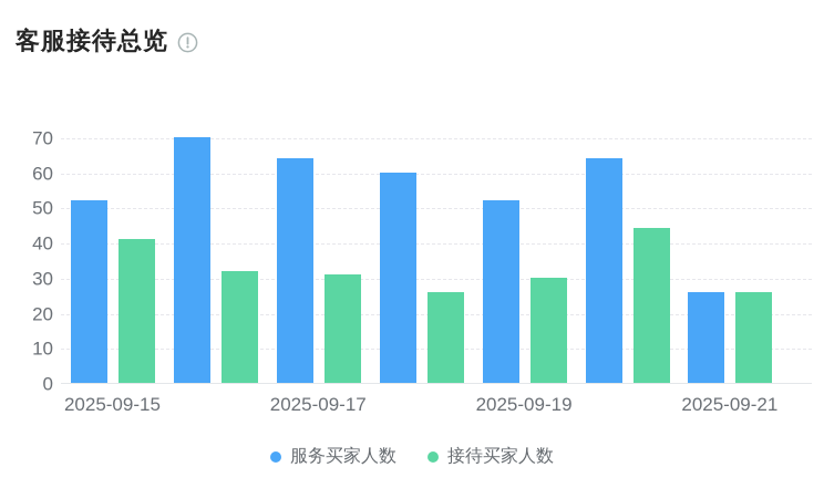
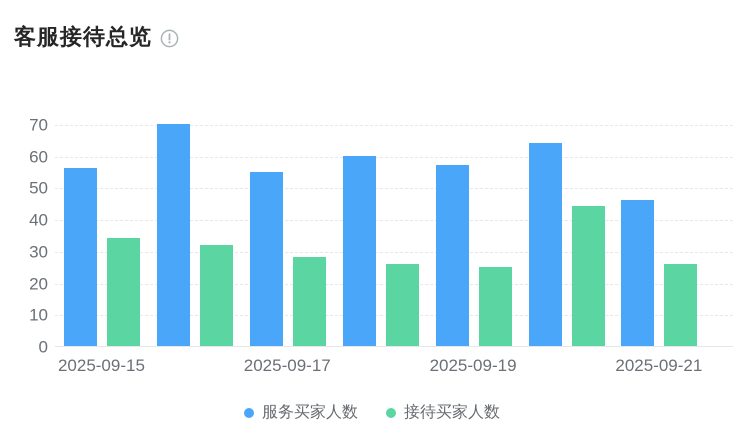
服务买家人数/2025-09-15: 52 -> 56
接待买家人数/2025-09-15: 41 -> 34
服务买家人数/2025-09-17: 64 -> 55
接待买家人数/2025-09-17: 31 -> 28
服务买家人数/2025-09-19: 52 -> 57
接待买家人数/2025-09-19: 30 -> 25
服务买家人数/2025-09-21: 26 -> 46
